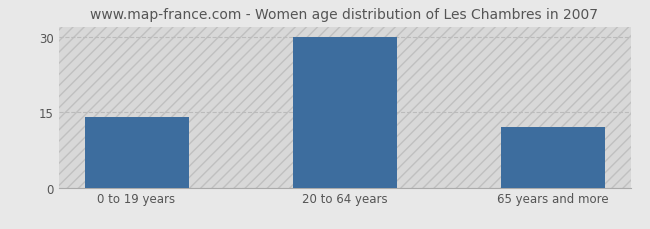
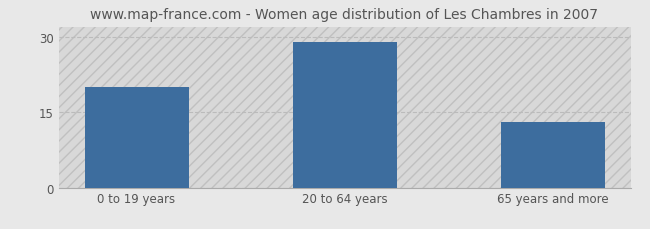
0 to 19 years: 14 -> 20
20 to 64 years: 30 -> 29
65 years and more: 12 -> 13
